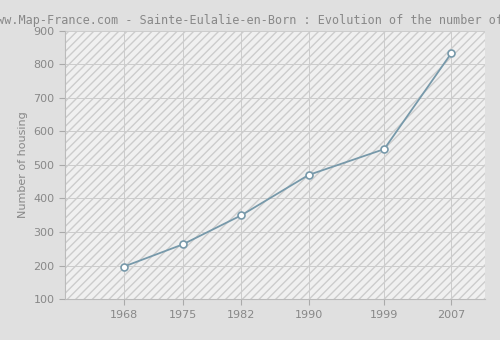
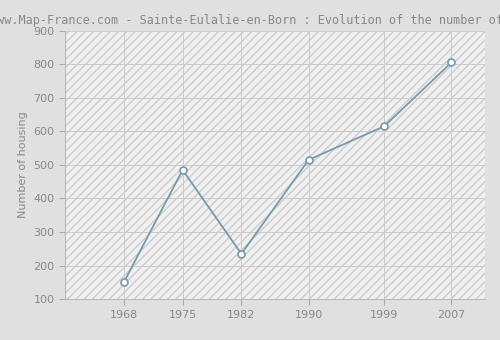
1968: 197 -> 150
1975: 263 -> 485
1982: 350 -> 235
1990: 470 -> 515
1999: 547 -> 615
2007: 833 -> 805
